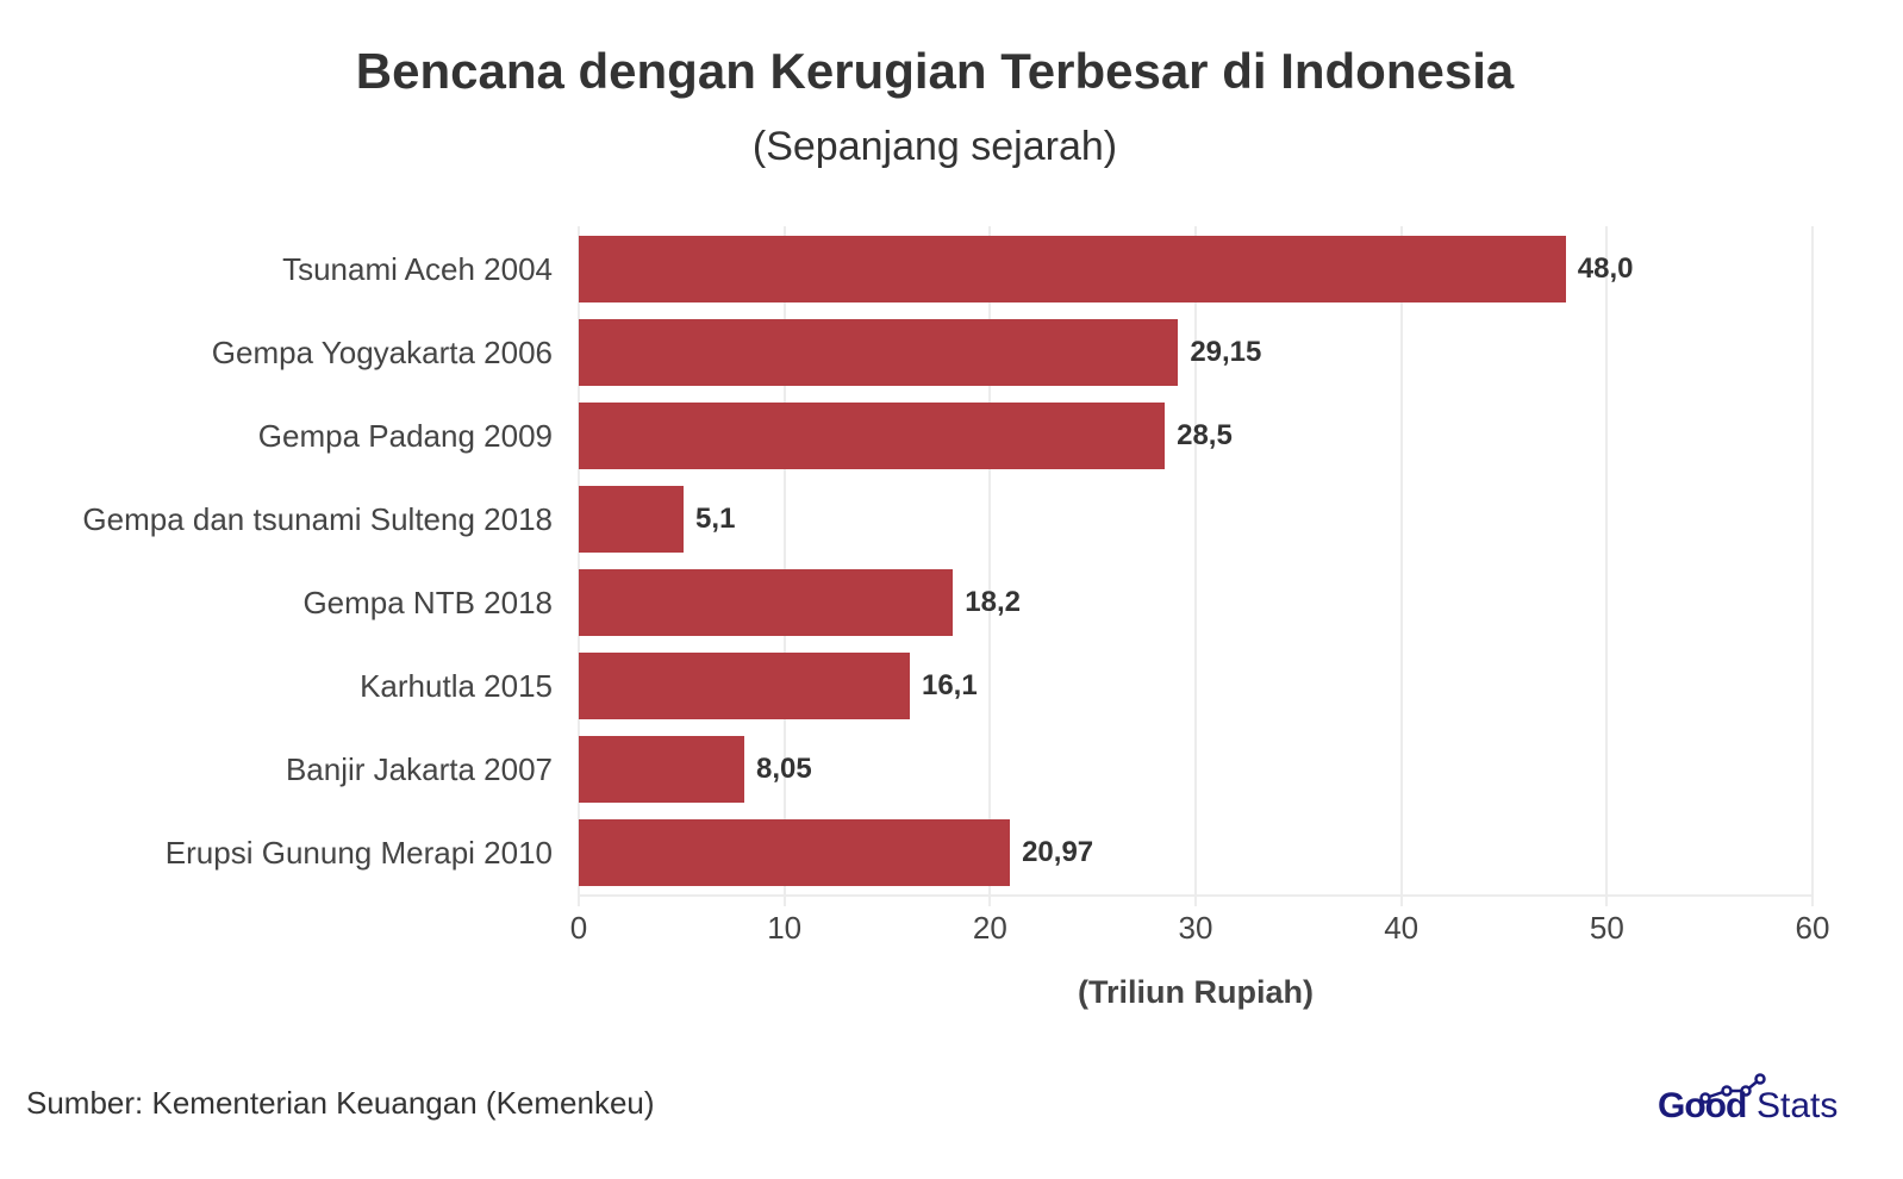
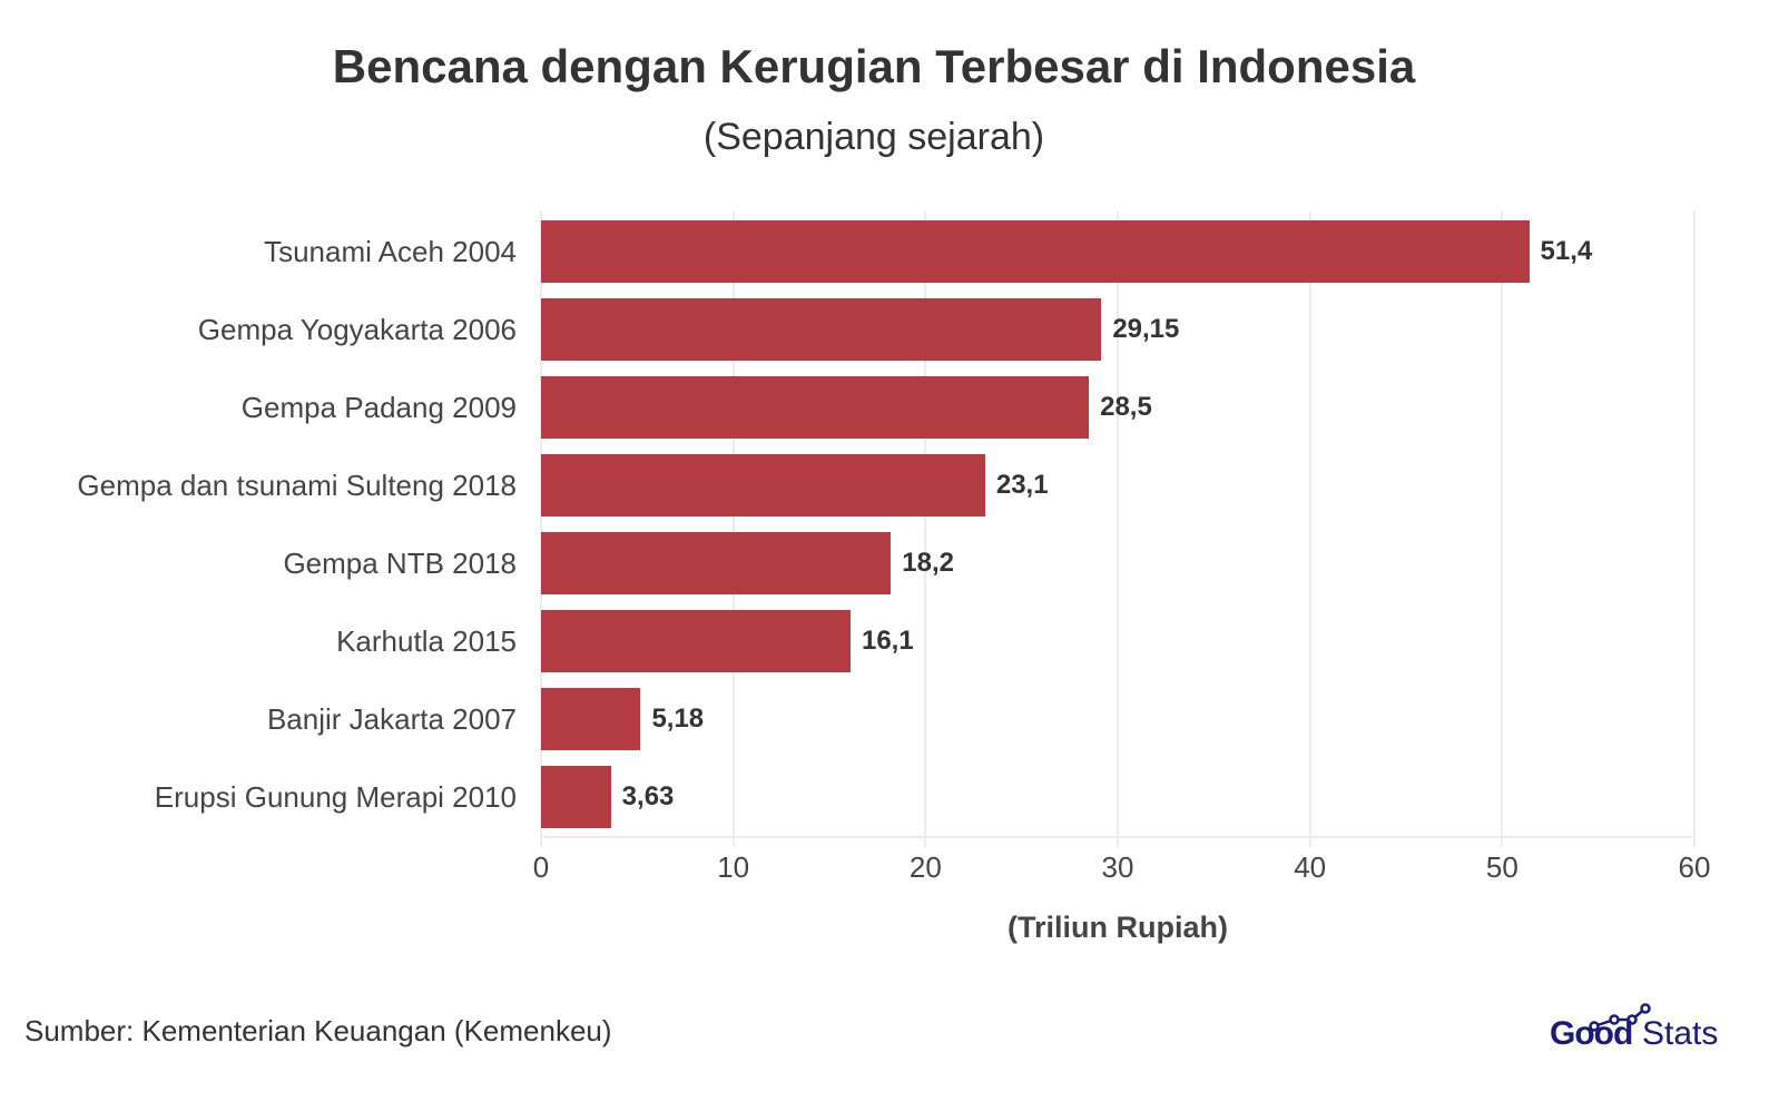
Tsunami Aceh 2004: 48,0 -> 51,4
Gempa dan tsunami Sulteng 2018: 5,1 -> 23,1
Banjir Jakarta 2007: 8,05 -> 5,18
Erupsi Gunung Merapi 2010: 20,97 -> 3,63
